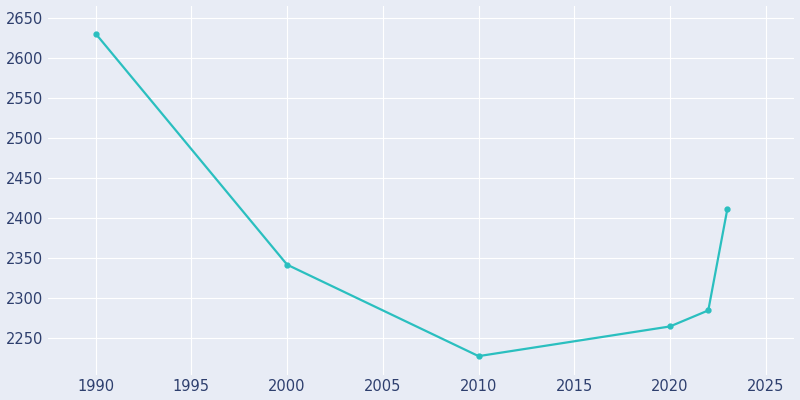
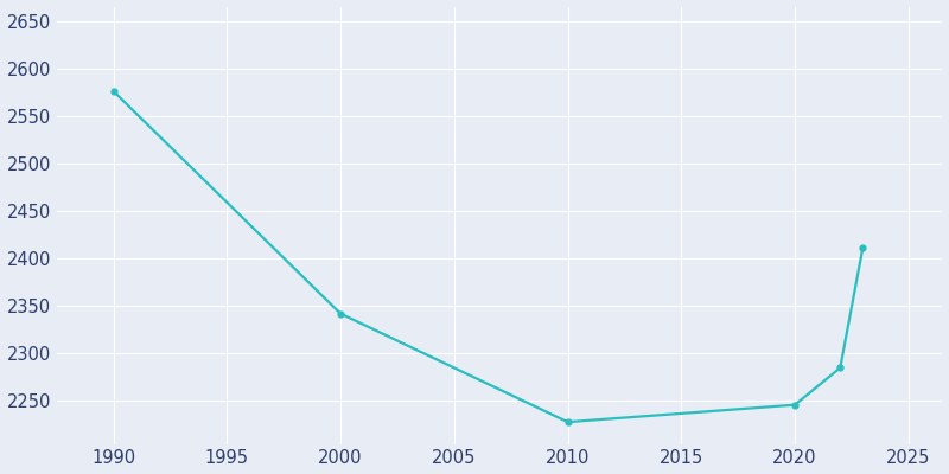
1990: 2630 -> 2576
2020: 2265 -> 2246
